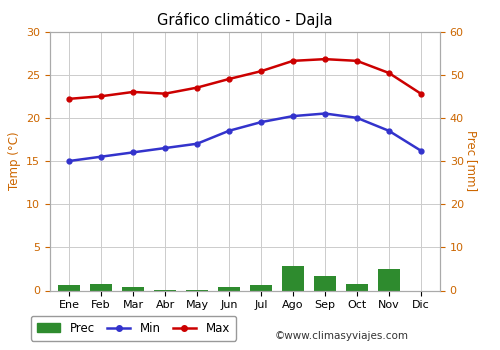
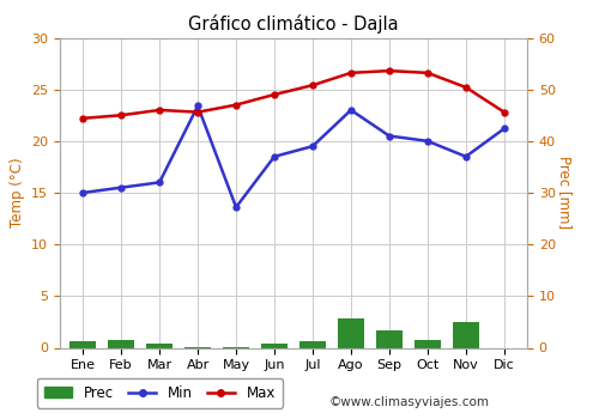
Min/Abr: 16.5 -> 23.4
Min/May: 17.0 -> 13.6
Min/Ago: 20.2 -> 23.0
Min/Dic: 16.2 -> 21.2
